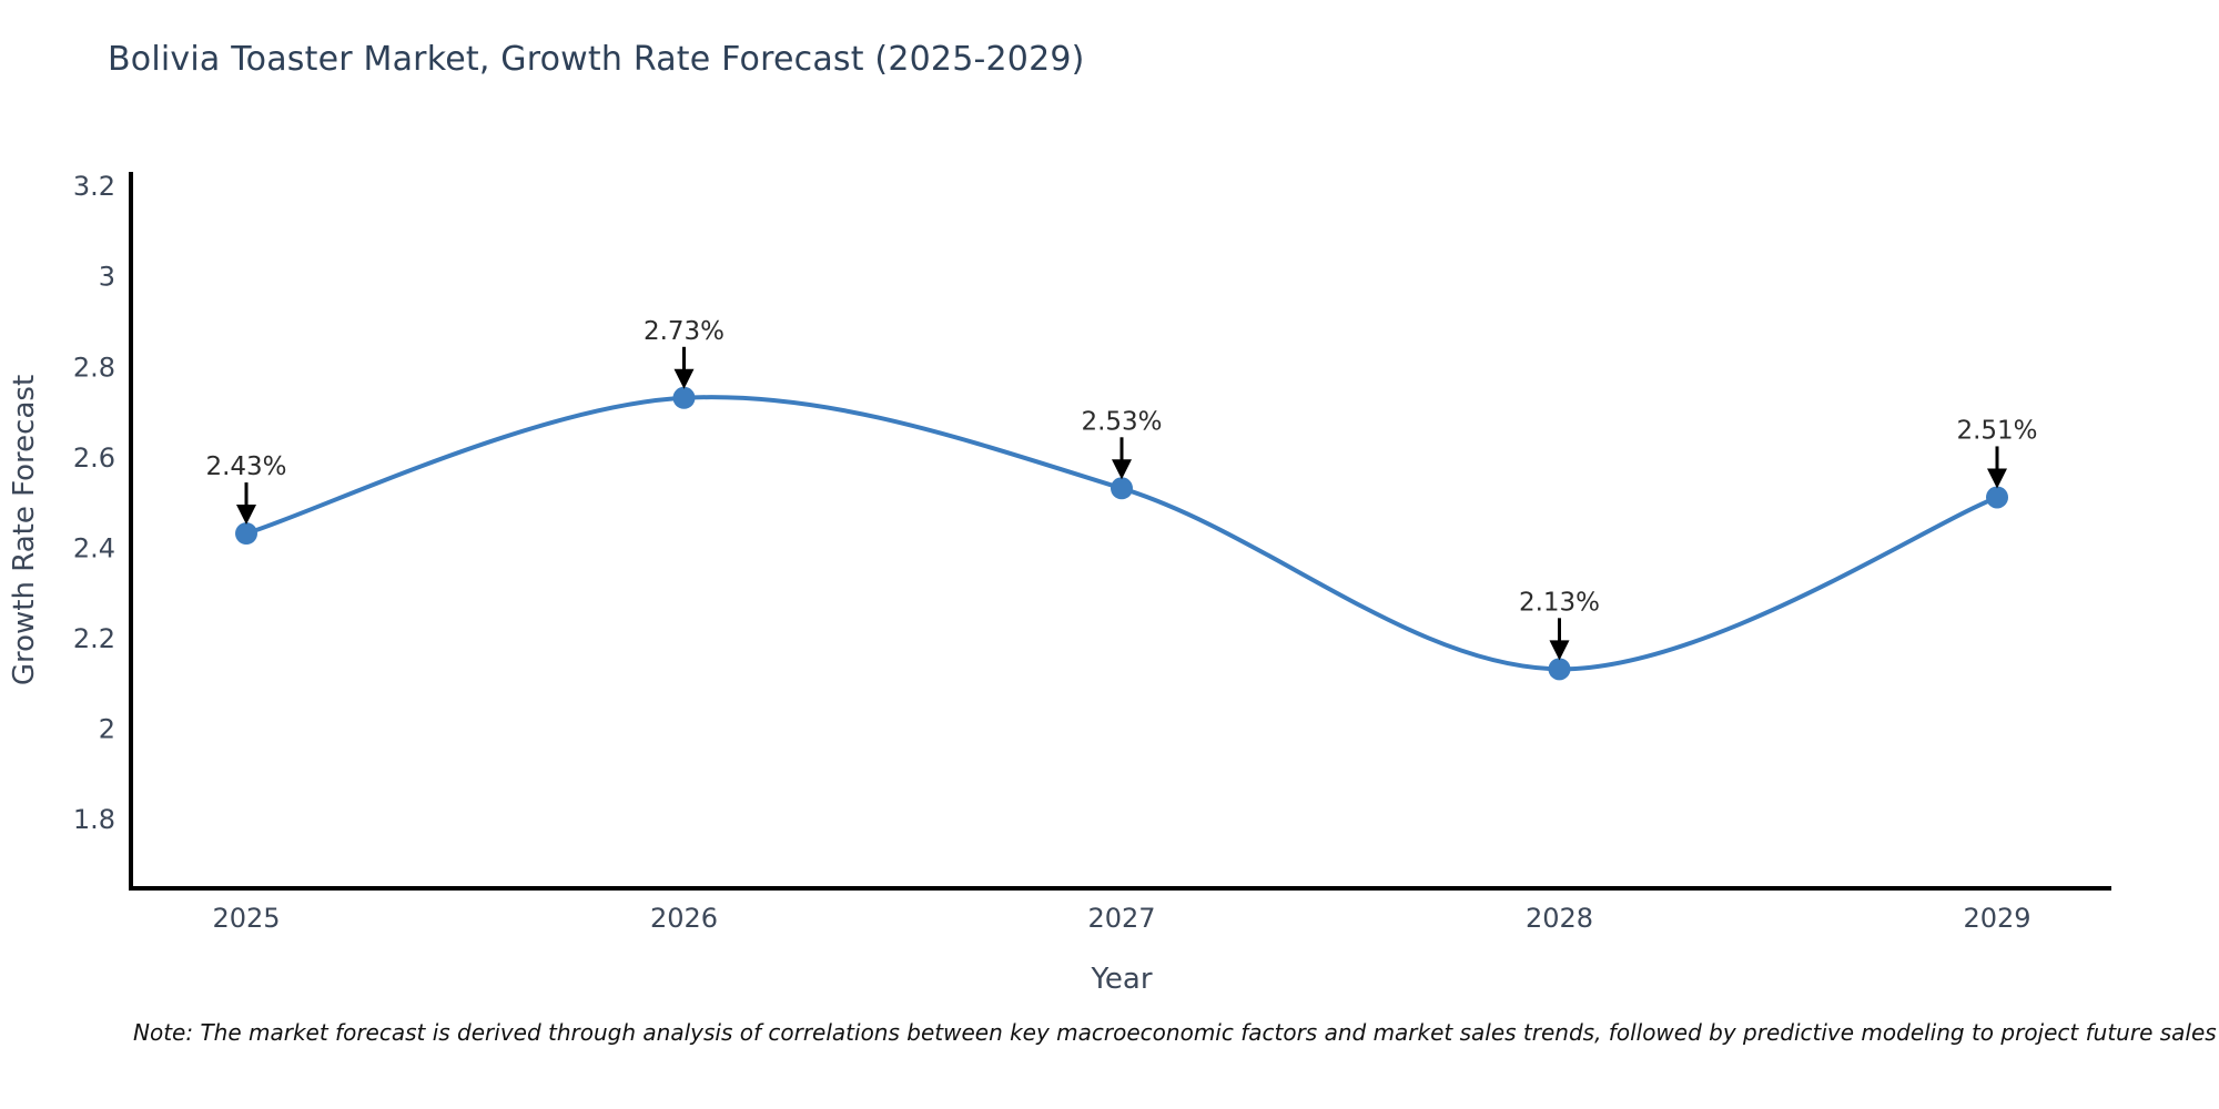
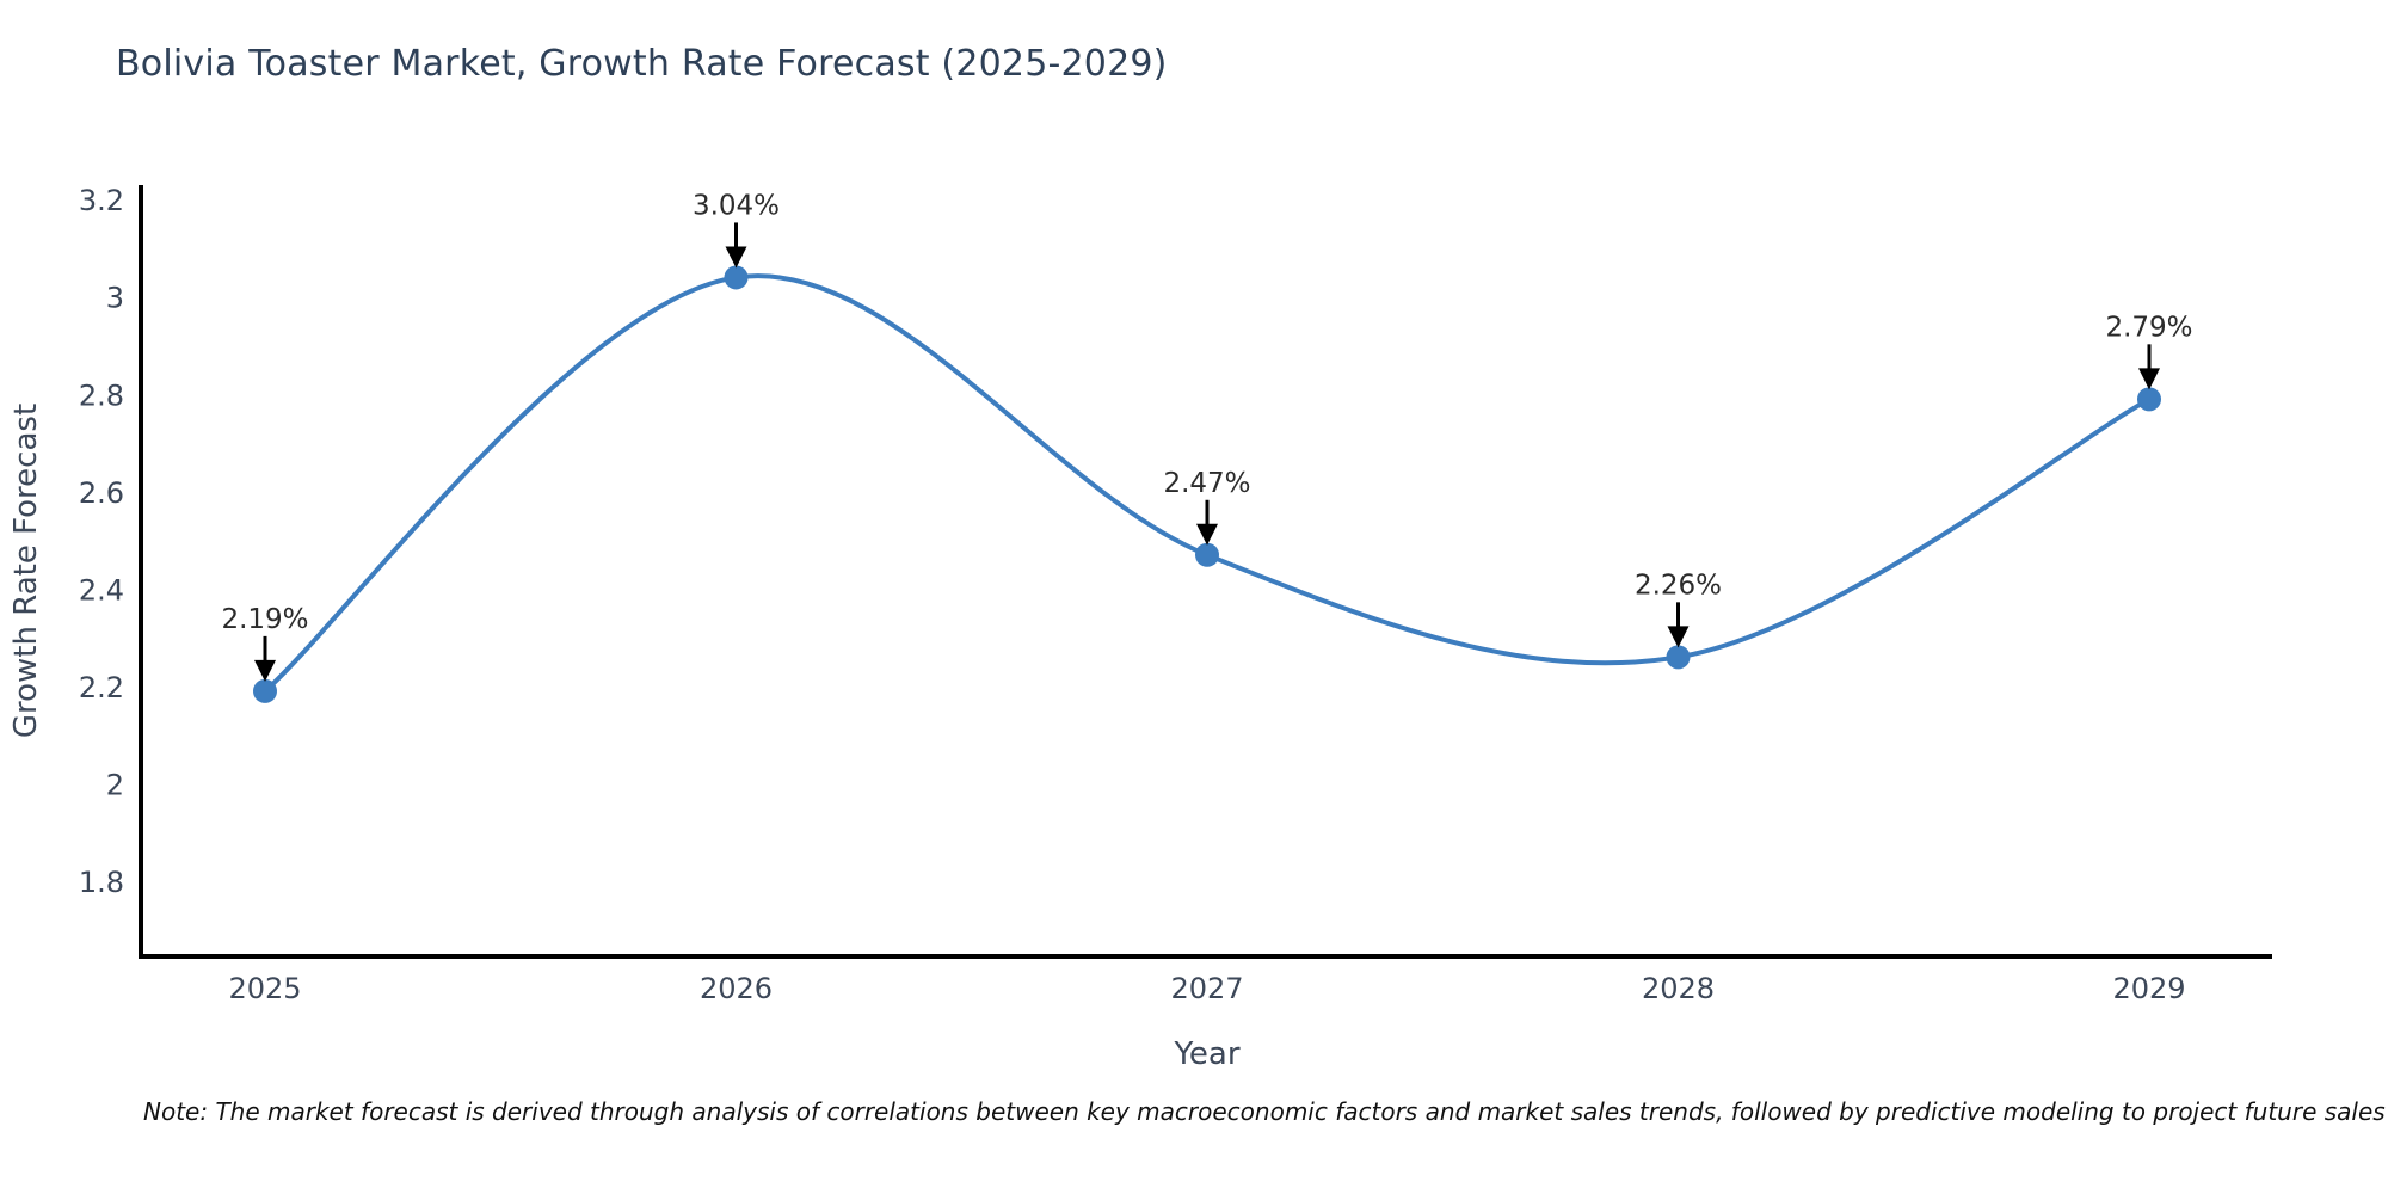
2025: 2.43% -> 2.19%
2026: 2.73% -> 3.04%
2027: 2.53% -> 2.47%
2028: 2.13% -> 2.26%
2029: 2.51% -> 2.79%
